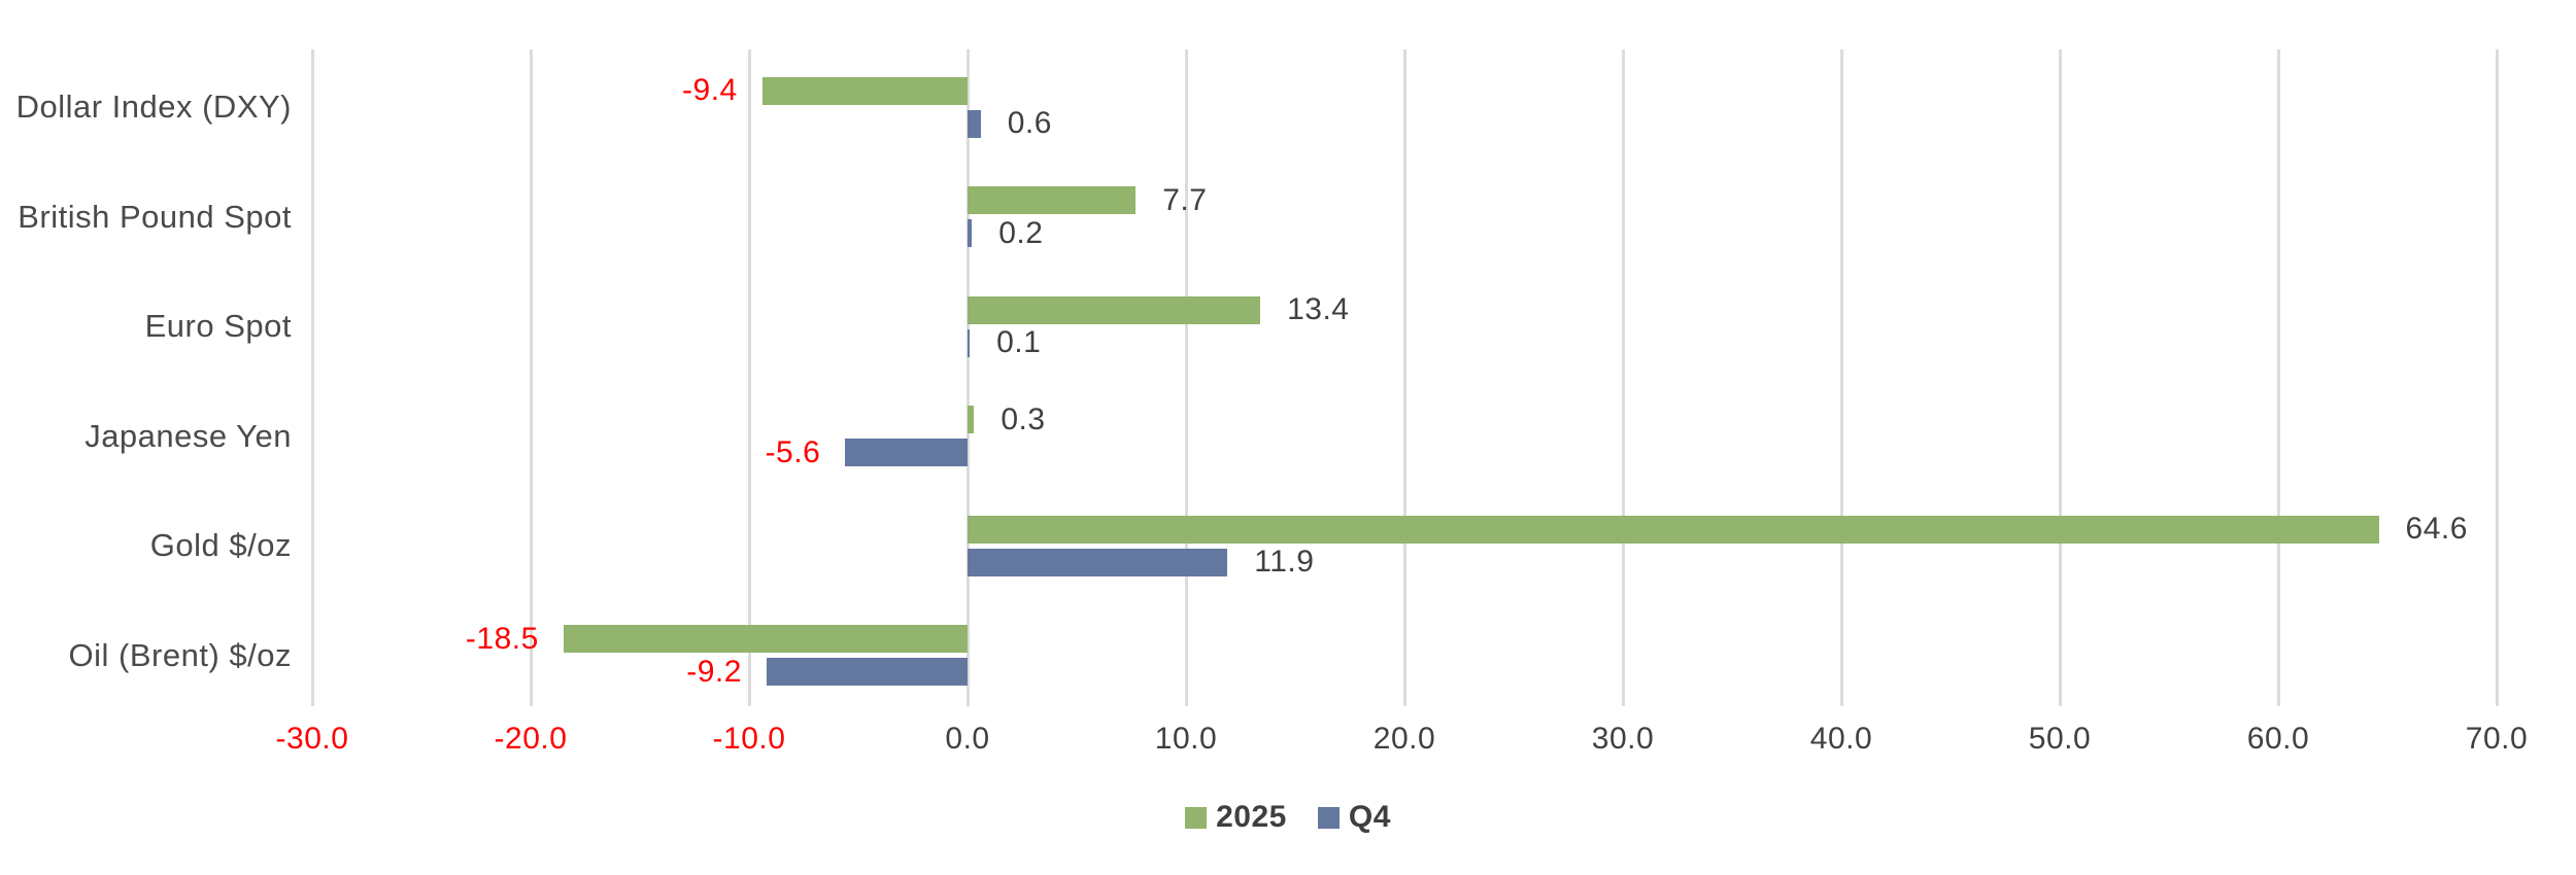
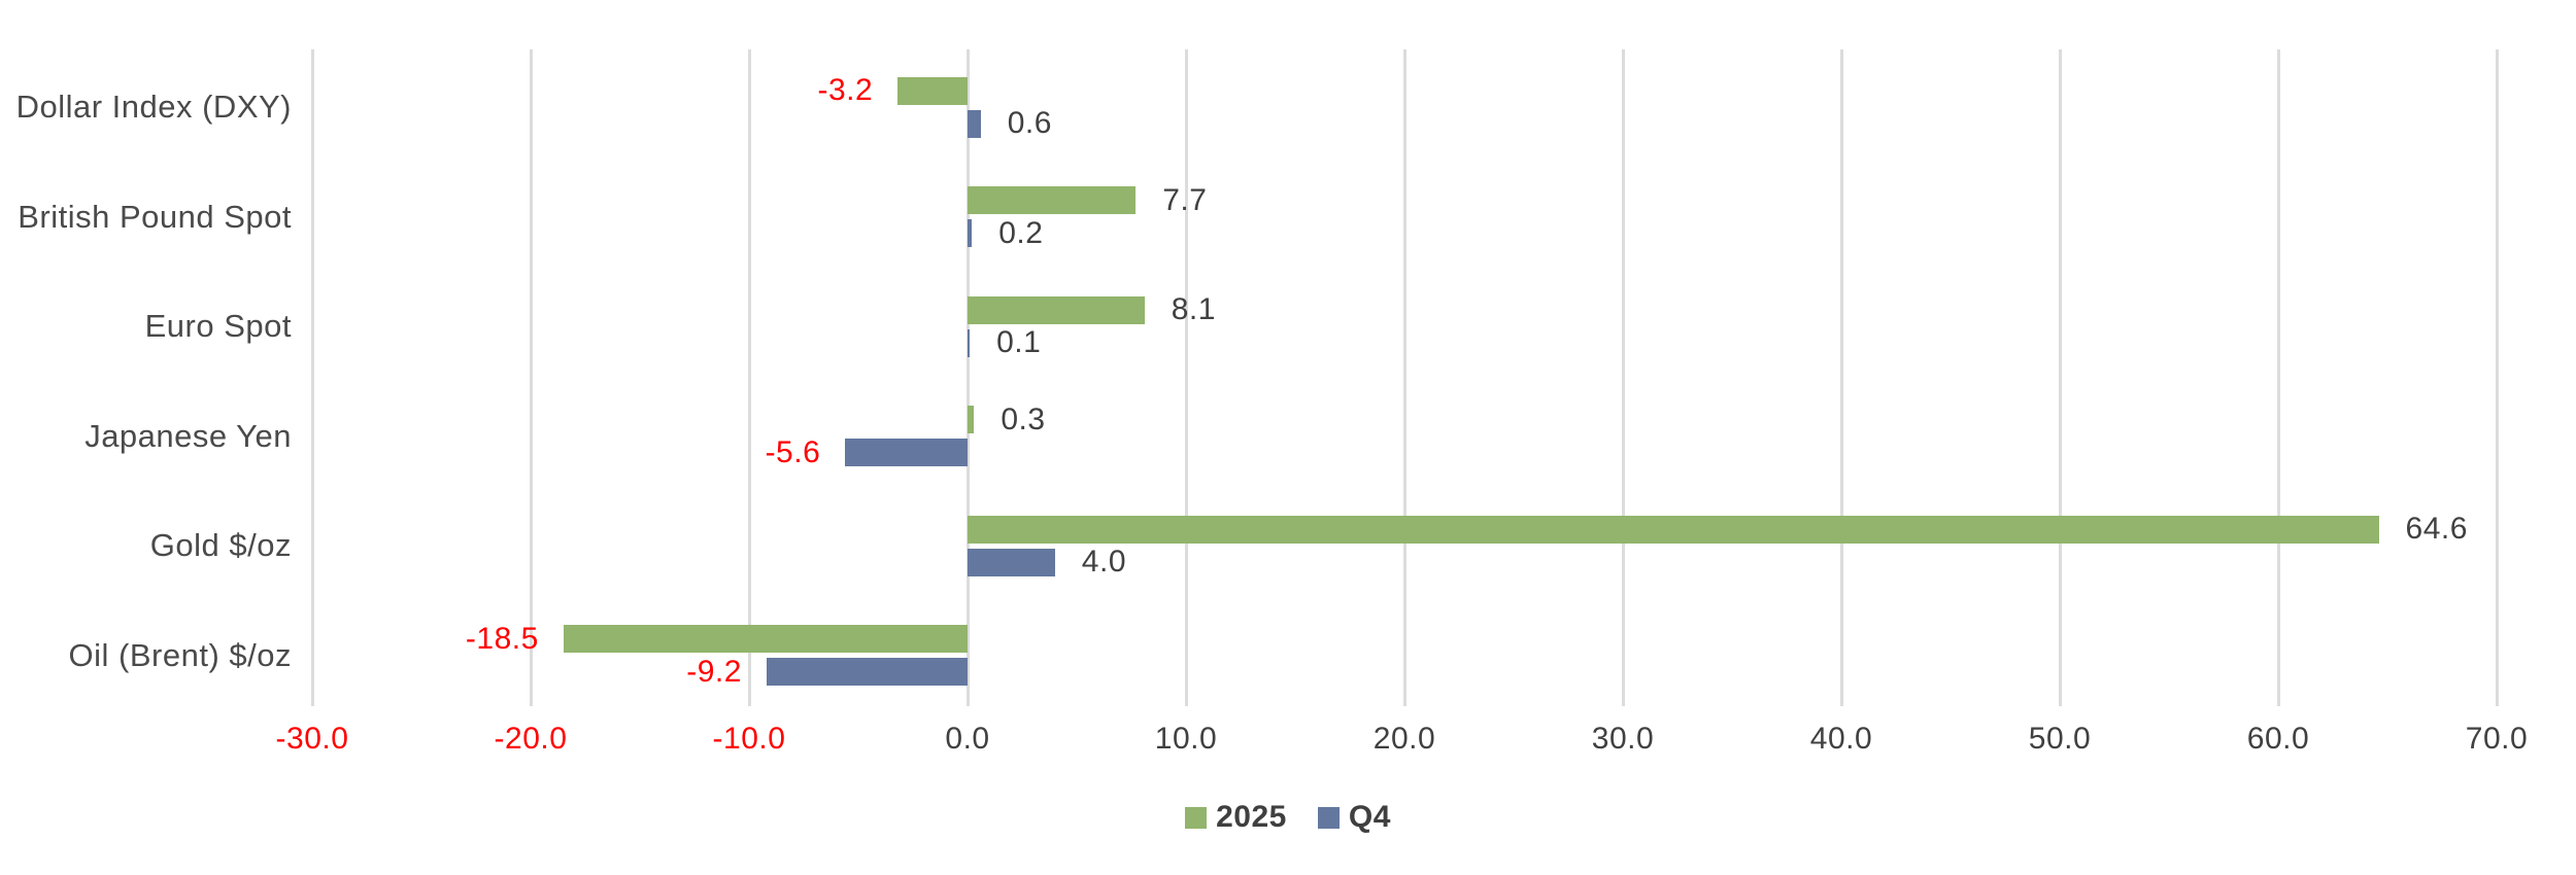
2025/Dollar Index (DXY): -9.4 -> -3.2
2025/Euro Spot: 13.4 -> 8.1
Q4/Gold $/oz: 11.9 -> 4.0
